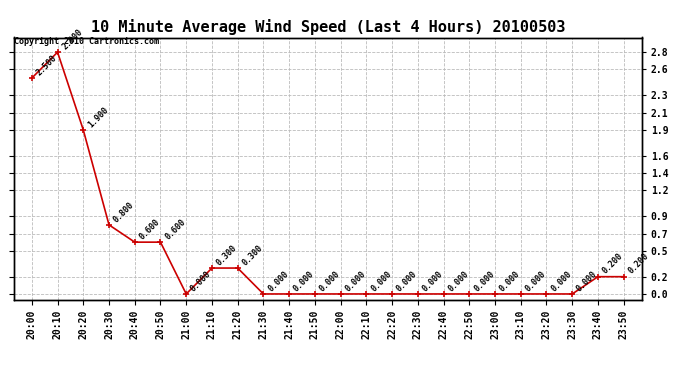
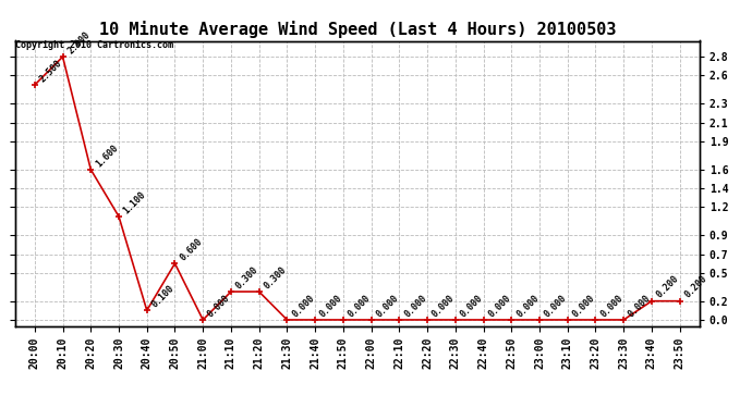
20:20: 1.900 -> 1.600
20:30: 0.800 -> 1.100
20:40: 0.600 -> 0.100
